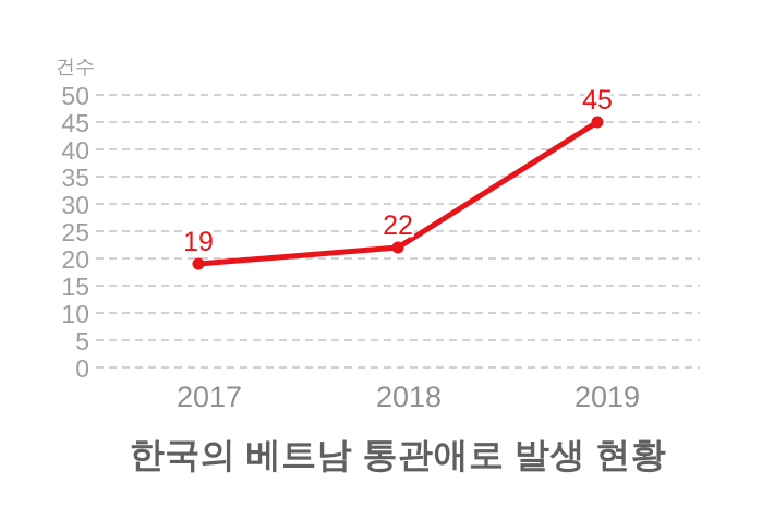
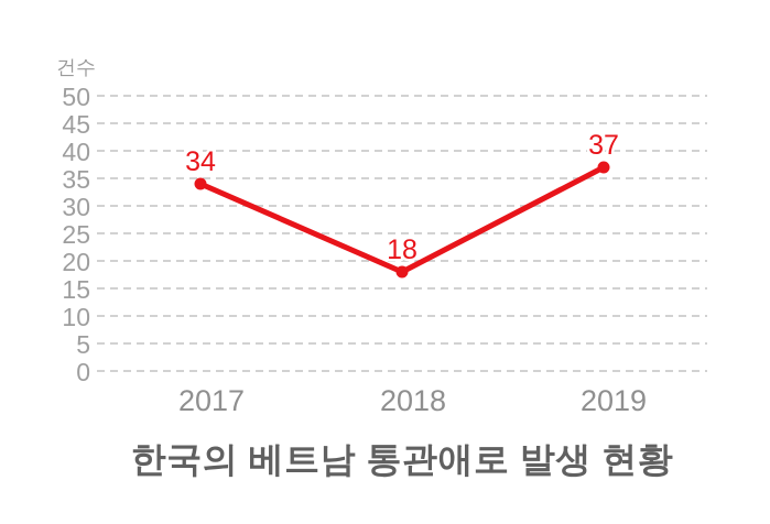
2017: 19 -> 34
2018: 22 -> 18
2019: 45 -> 37
